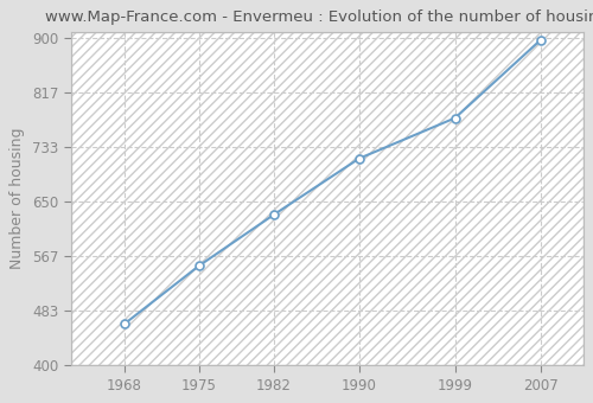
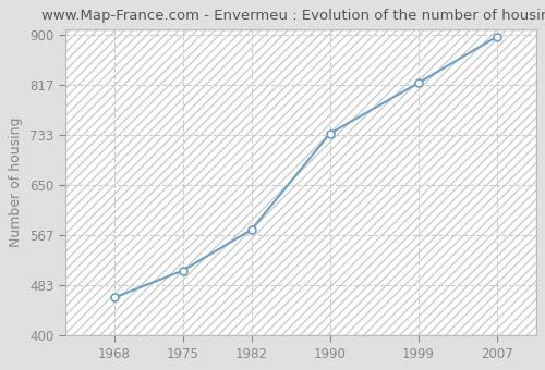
1975: 552 -> 508
1982: 630 -> 576
1990: 716 -> 736
1999: 778 -> 820
